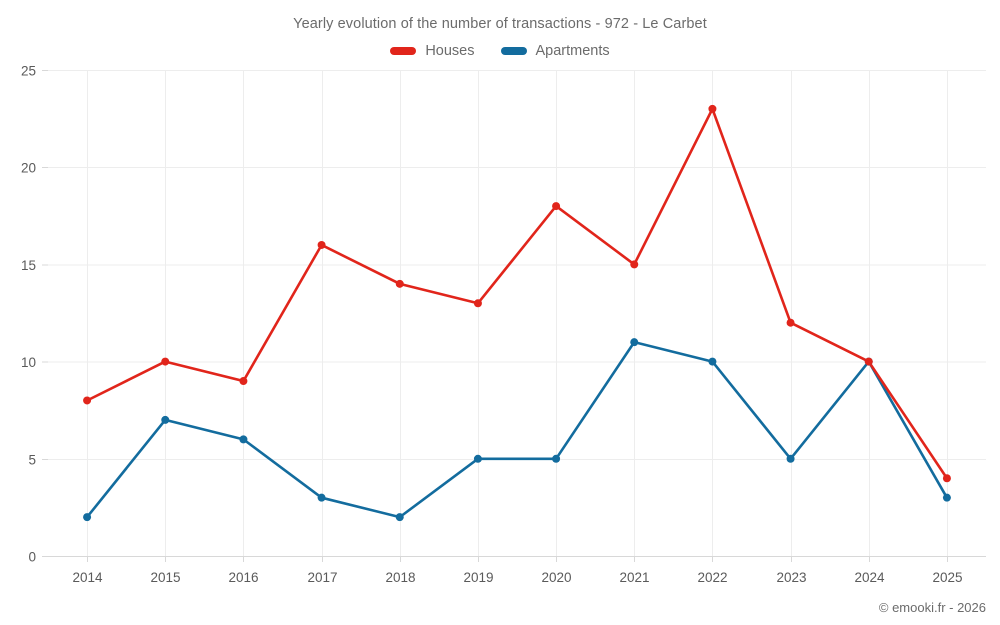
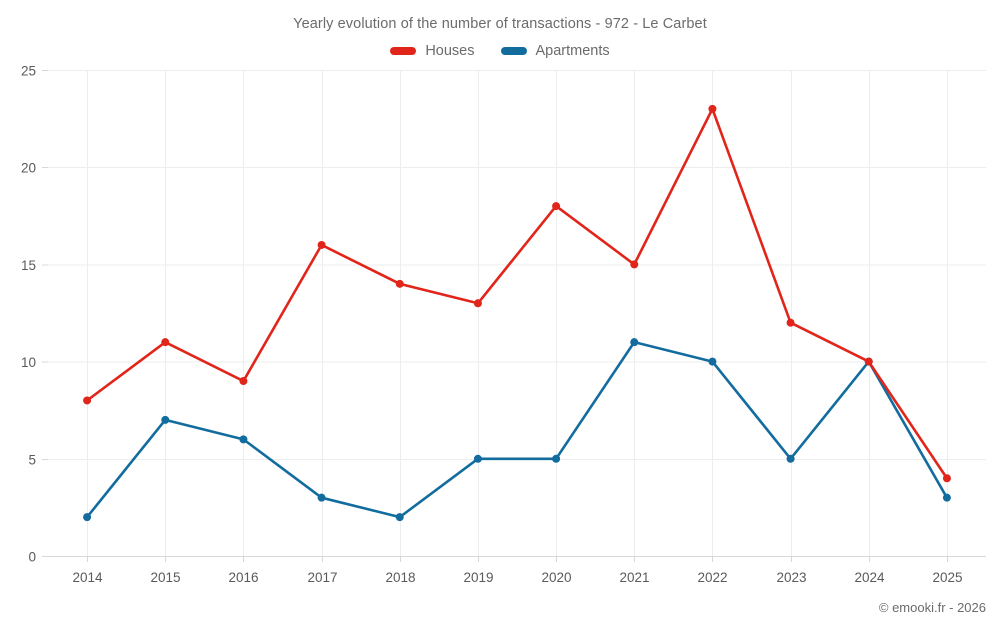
Houses/2015: 10 -> 11
